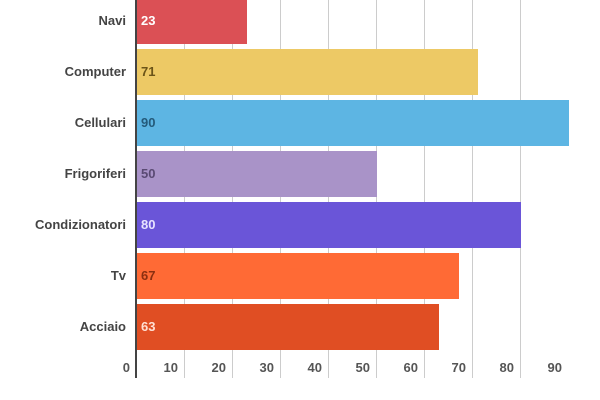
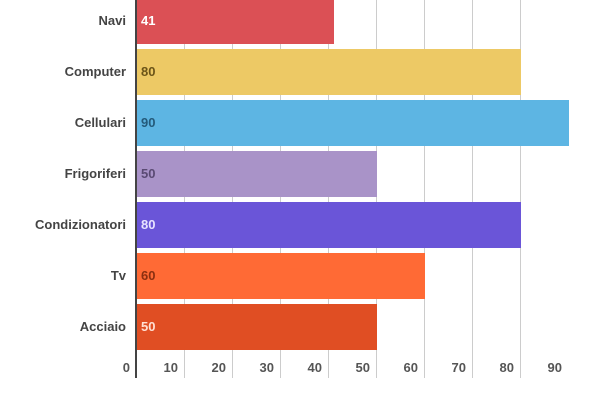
Navi: 23 -> 41
Computer: 71 -> 80
Tv: 67 -> 60
Acciaio: 63 -> 50
